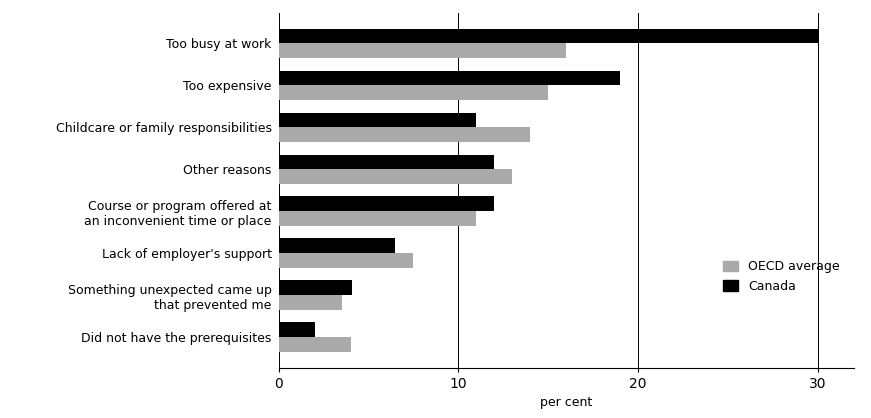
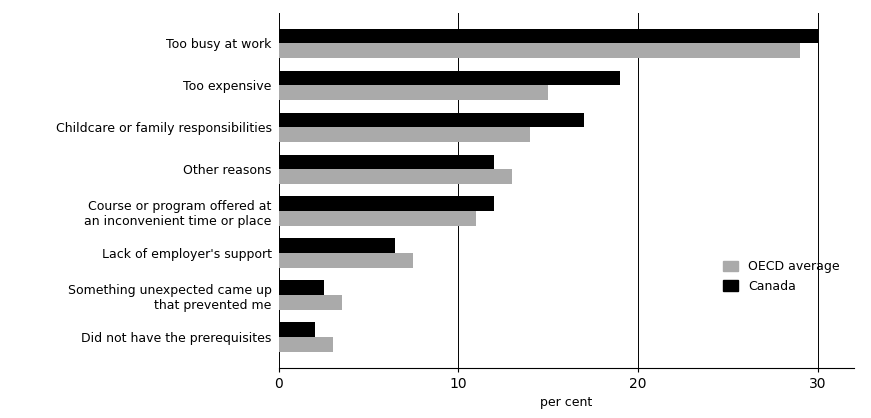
OECD average/Too busy at work: 16.0 -> 29.0
Canada/Childcare or family responsibilities: 11.0 -> 17.0
Canada/Something unexpected came up that prevented me: 4.1 -> 2.5
OECD average/Did not have the prerequisites: 4.0 -> 3.0
